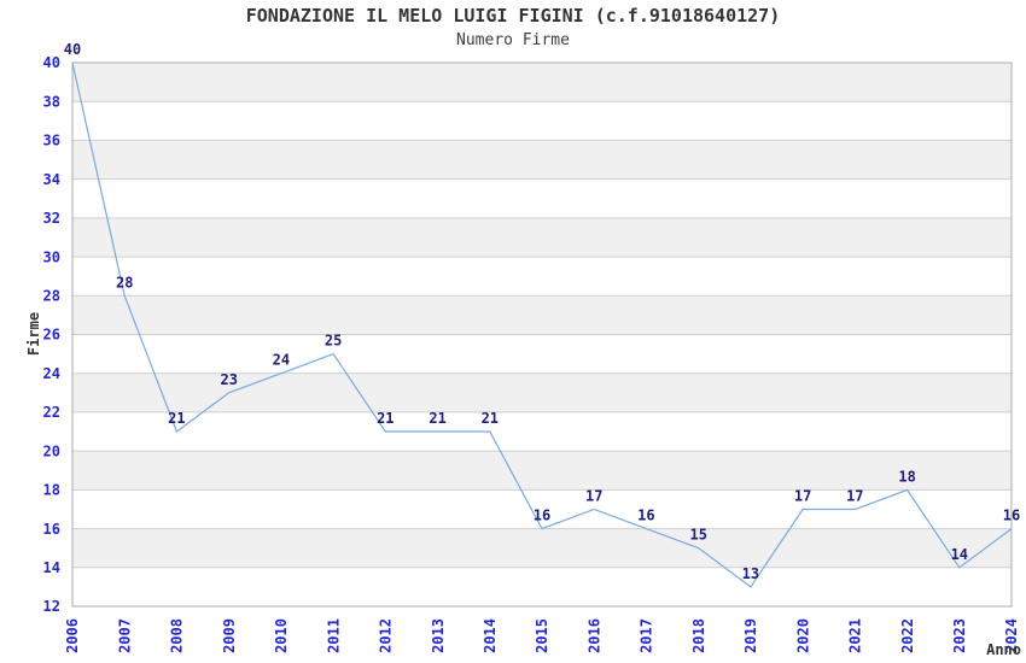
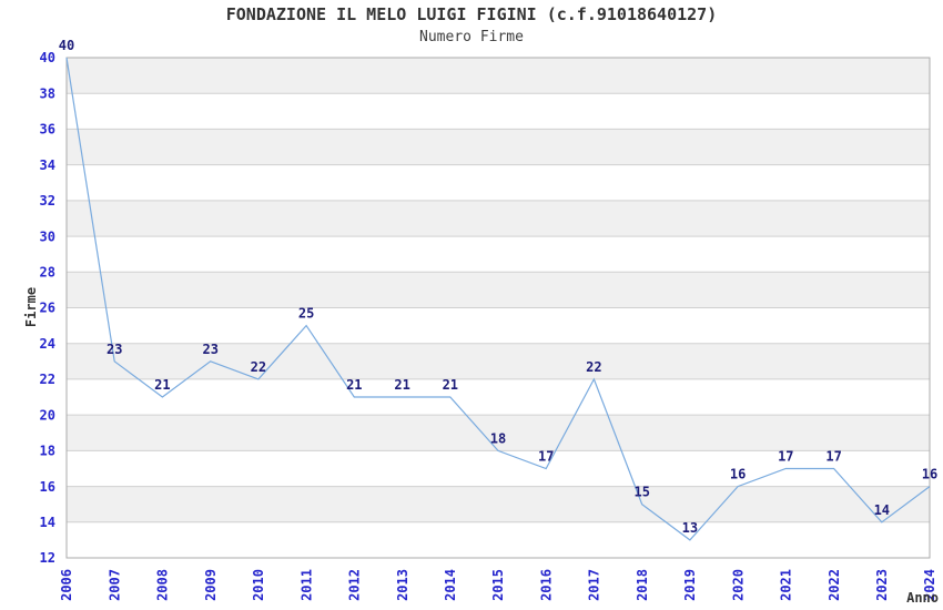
2007: 28 -> 23
2010: 24 -> 22
2015: 16 -> 18
2017: 16 -> 22
2020: 17 -> 16
2022: 18 -> 17
